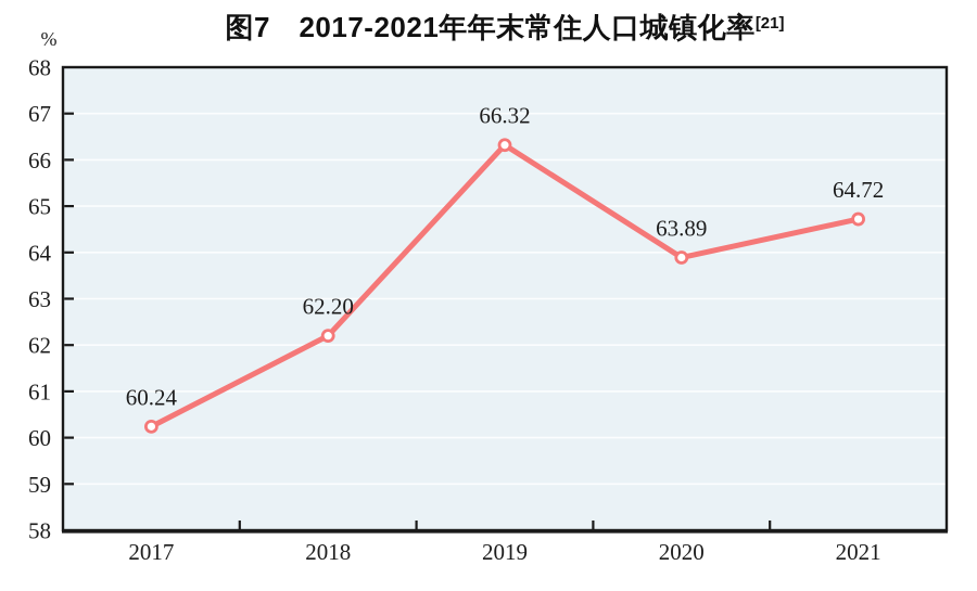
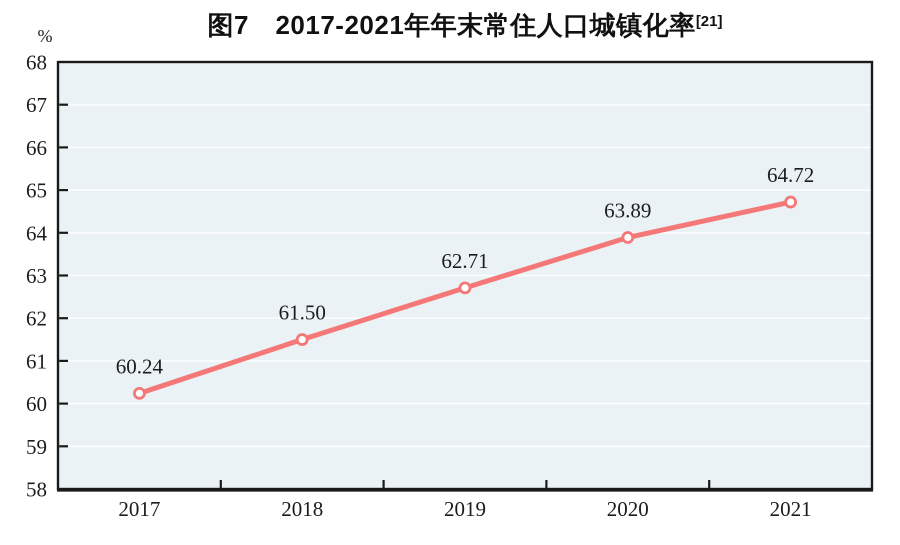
2018: 62.20 -> 61.50
2019: 66.32 -> 62.71
